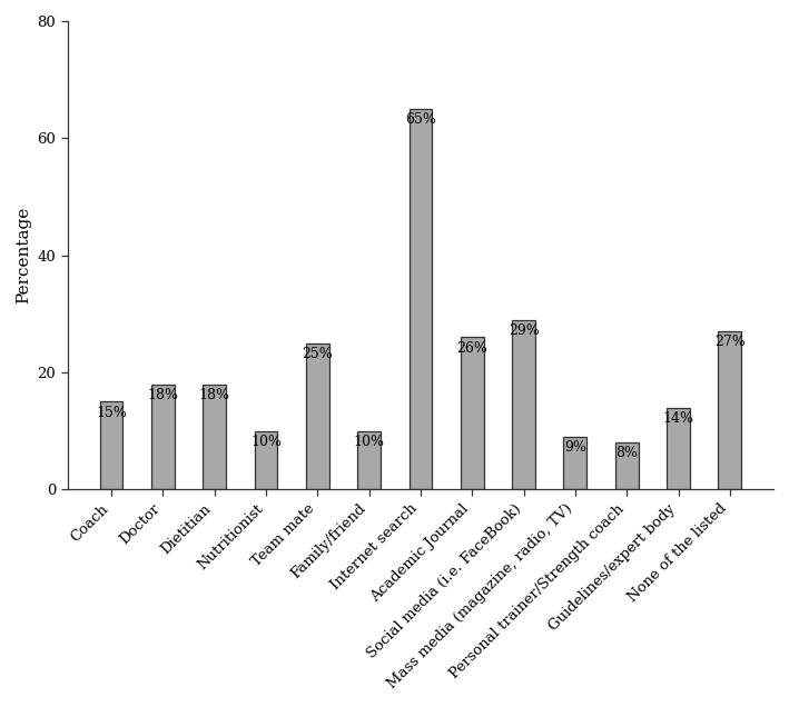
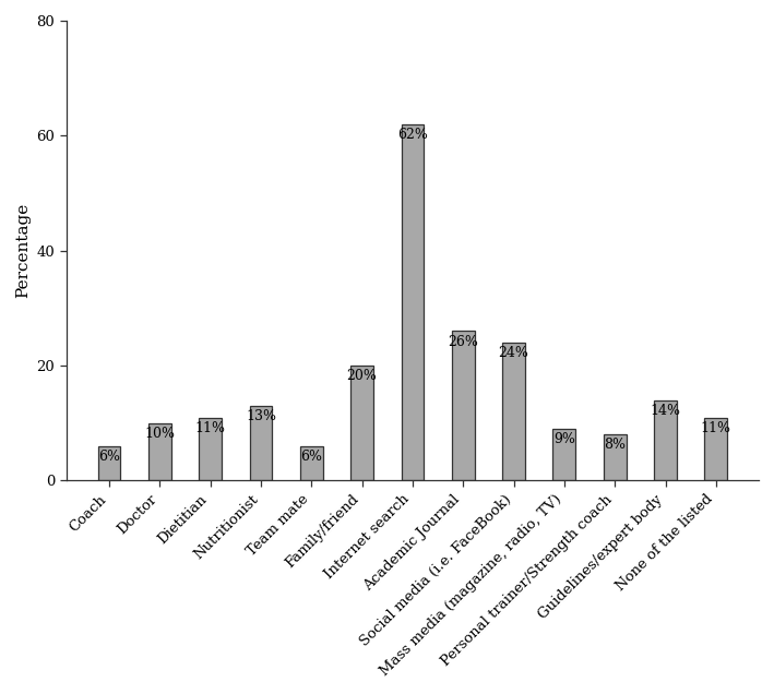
Coach: 15% -> 6%
Doctor: 18% -> 10%
Dietitian: 18% -> 11%
Nutritionist: 10% -> 13%
Team mate: 25% -> 6%
Family/friend: 10% -> 20%
Internet search: 65% -> 62%
Social media (i.e. FaceBook): 29% -> 24%
None of the listed: 27% -> 11%
